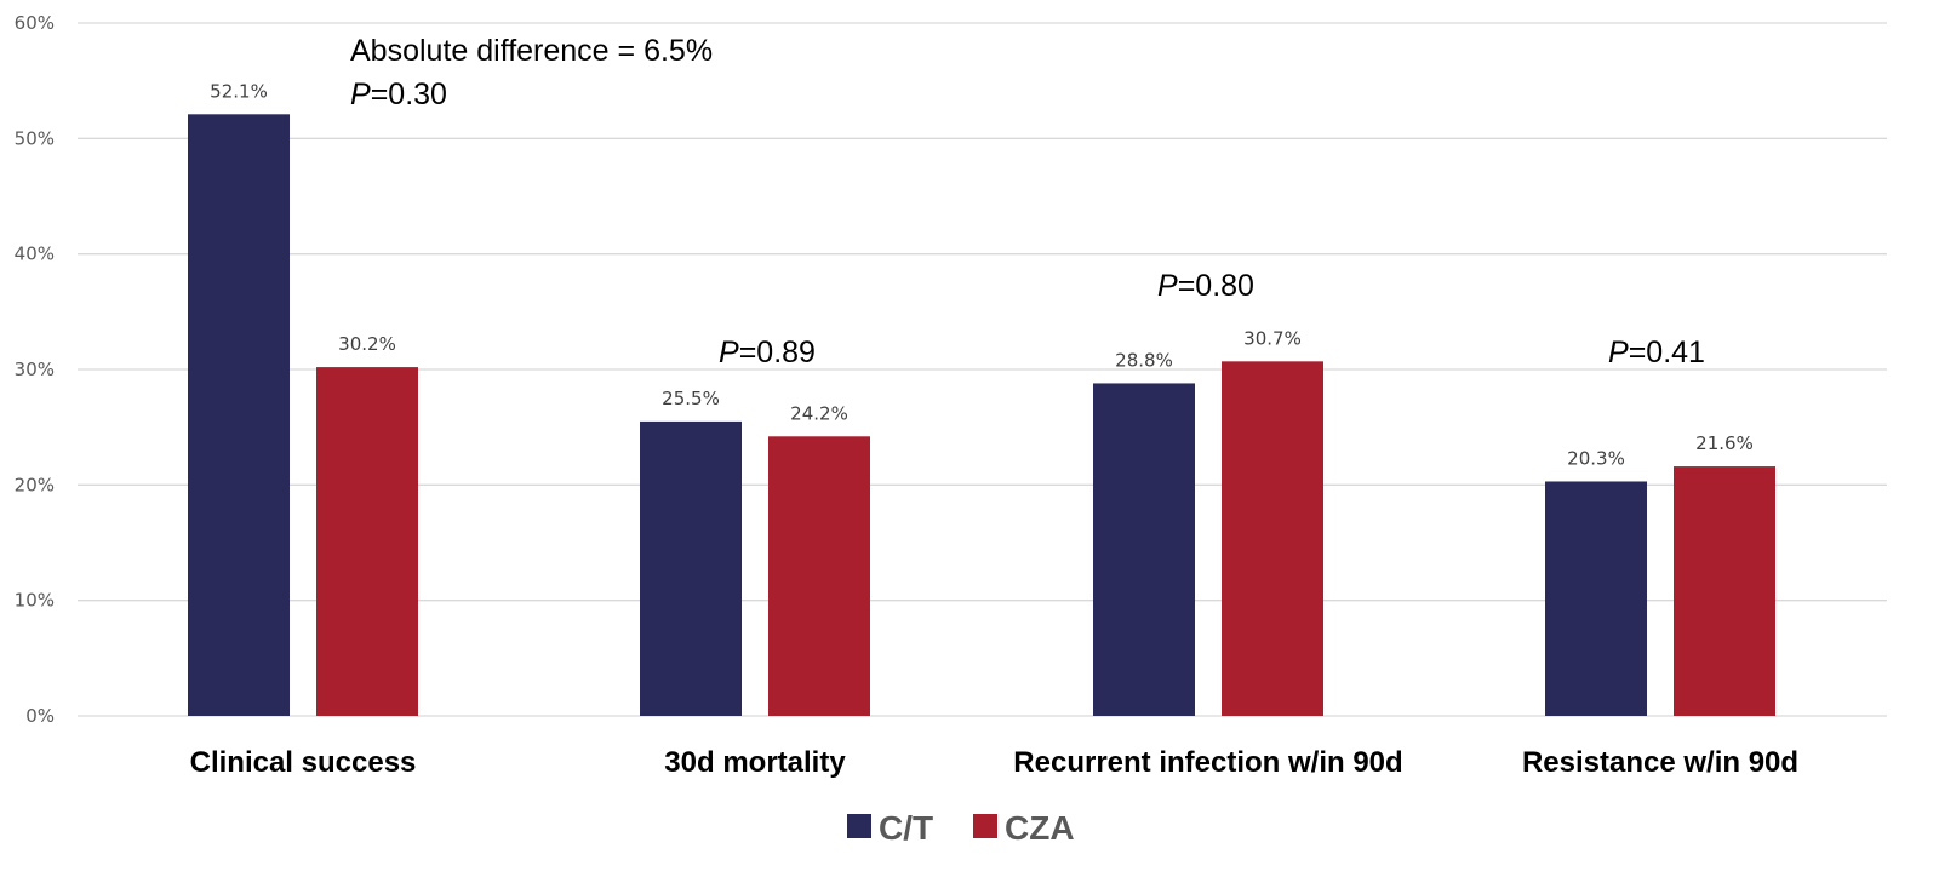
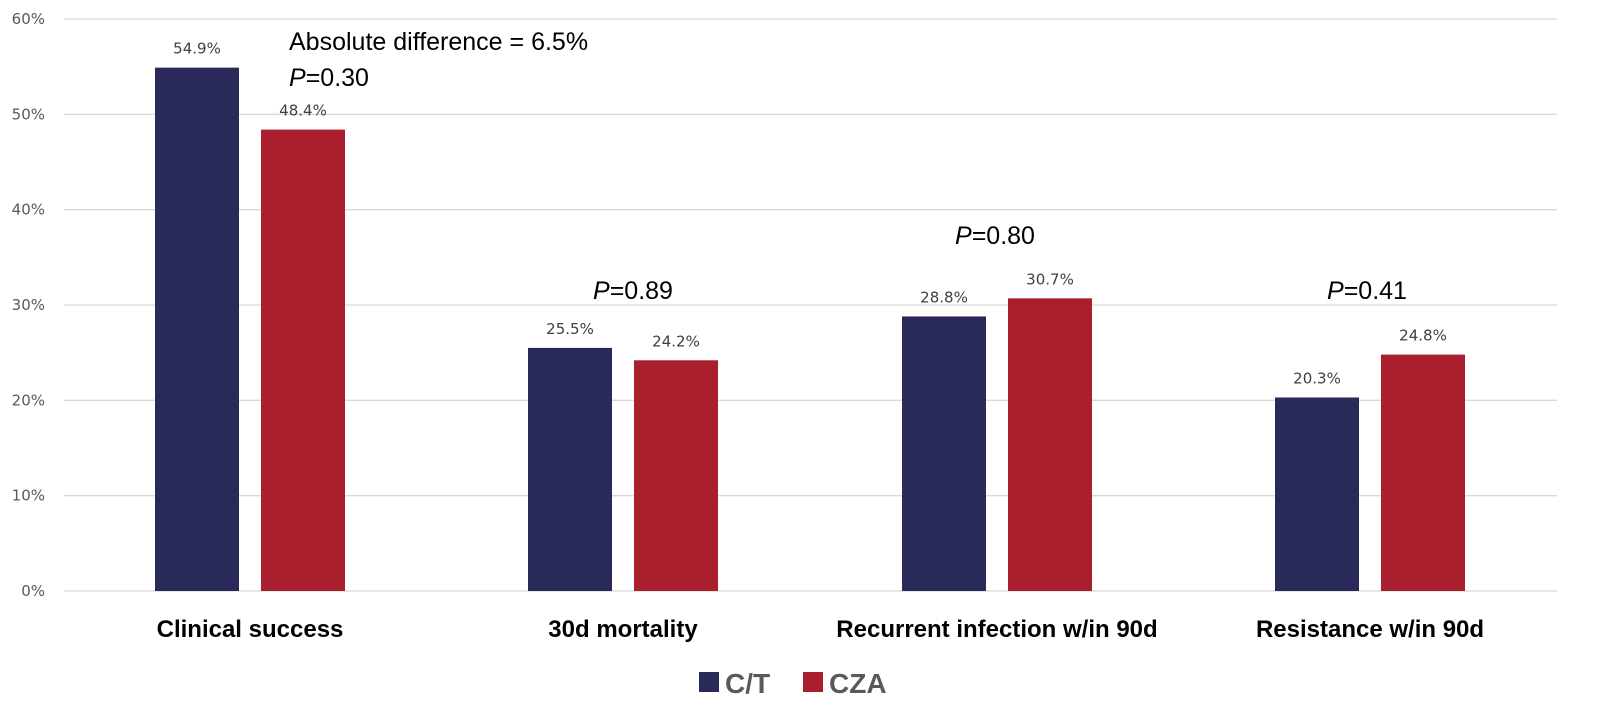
C/T/Clinical success: 52.1% -> 54.9%
CZA/Clinical success: 30.2% -> 48.4%
CZA/Resistance w/in 90d: 21.6% -> 24.8%
